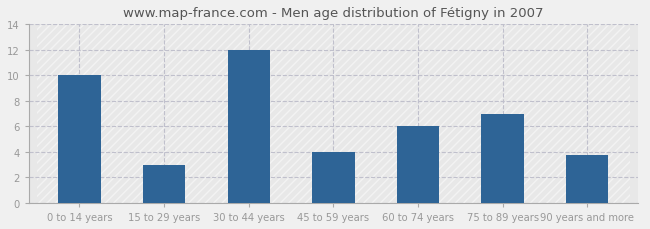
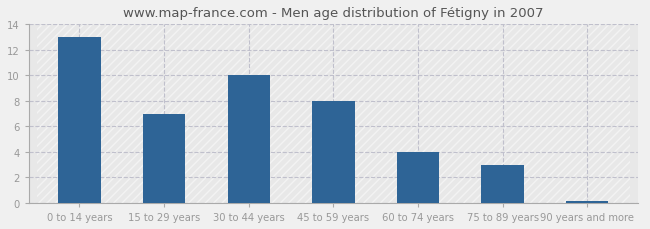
0 to 14 years: 10.0 -> 13.0
15 to 29 years: 3.0 -> 7.0
30 to 44 years: 12.0 -> 10.0
45 to 59 years: 4.0 -> 8.0
60 to 74 years: 6.0 -> 4.0
75 to 89 years: 7.0 -> 3.0
90 years and more: 3.8 -> 0.1
